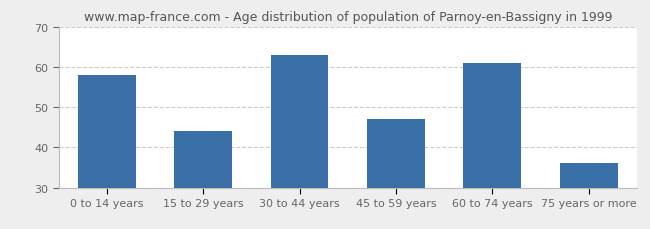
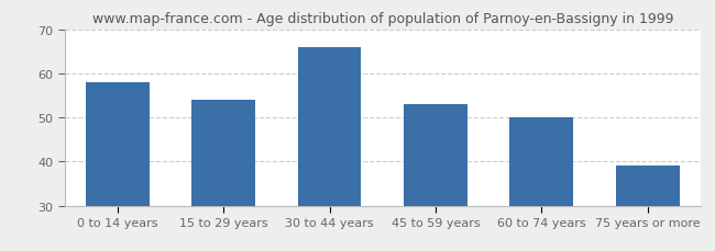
15 to 29 years: 44 -> 54
30 to 44 years: 63 -> 66
45 to 59 years: 47 -> 53
60 to 74 years: 61 -> 50
75 years or more: 36 -> 39
